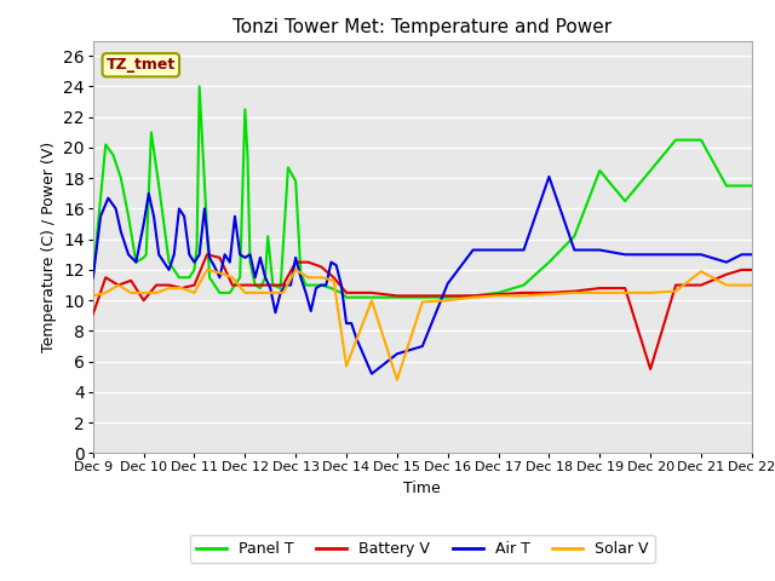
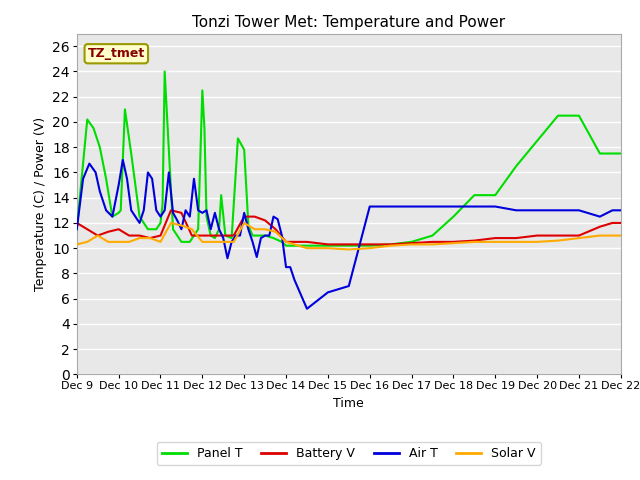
Battery V/Dec 9: 9.1 -> 12.0
Battery V/Dec 10: 10.0 -> 11.5
Solar V/Dec 14: 5.7 -> 10.5
Solar V/Dec 15: 4.8 -> 10.0
Air T/Dec 16: 11.1 -> 13.3
Air T/Dec 18: 18.1 -> 13.3
Panel T/Dec 19: 18.5 -> 14.2
Battery V/Dec 20: 5.5 -> 11.0
Solar V/Dec 21: 11.9 -> 10.8
